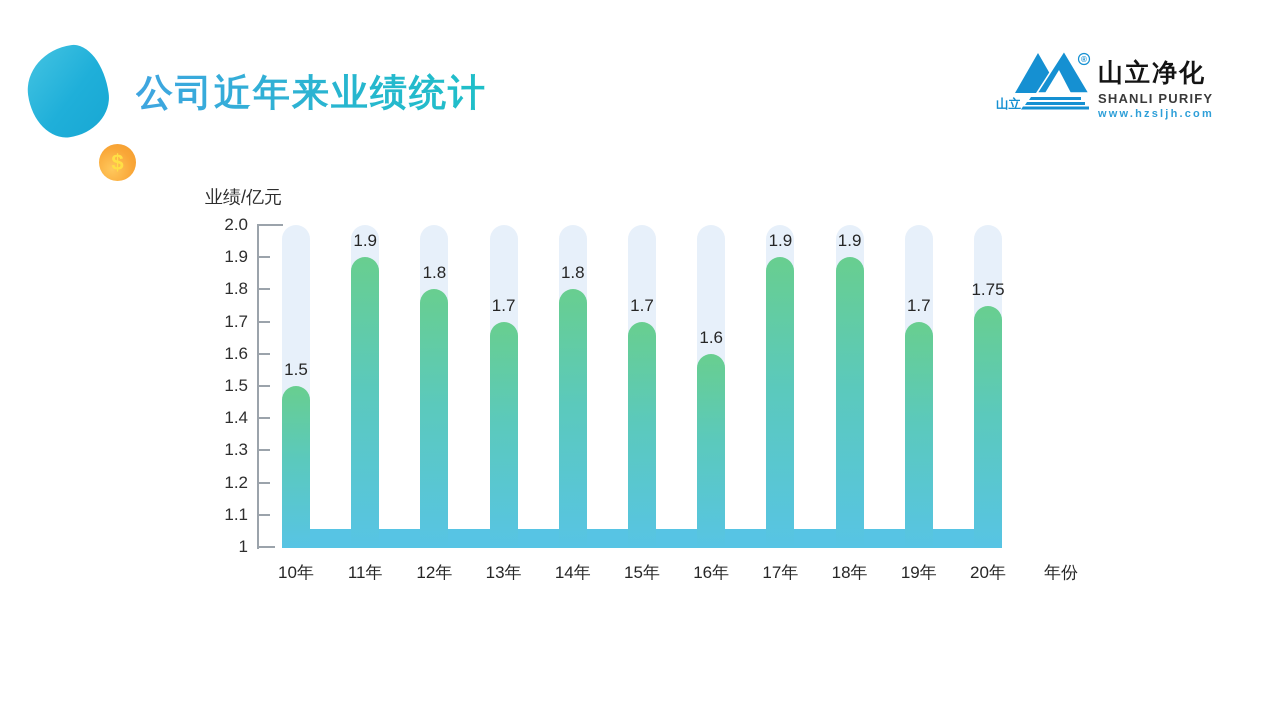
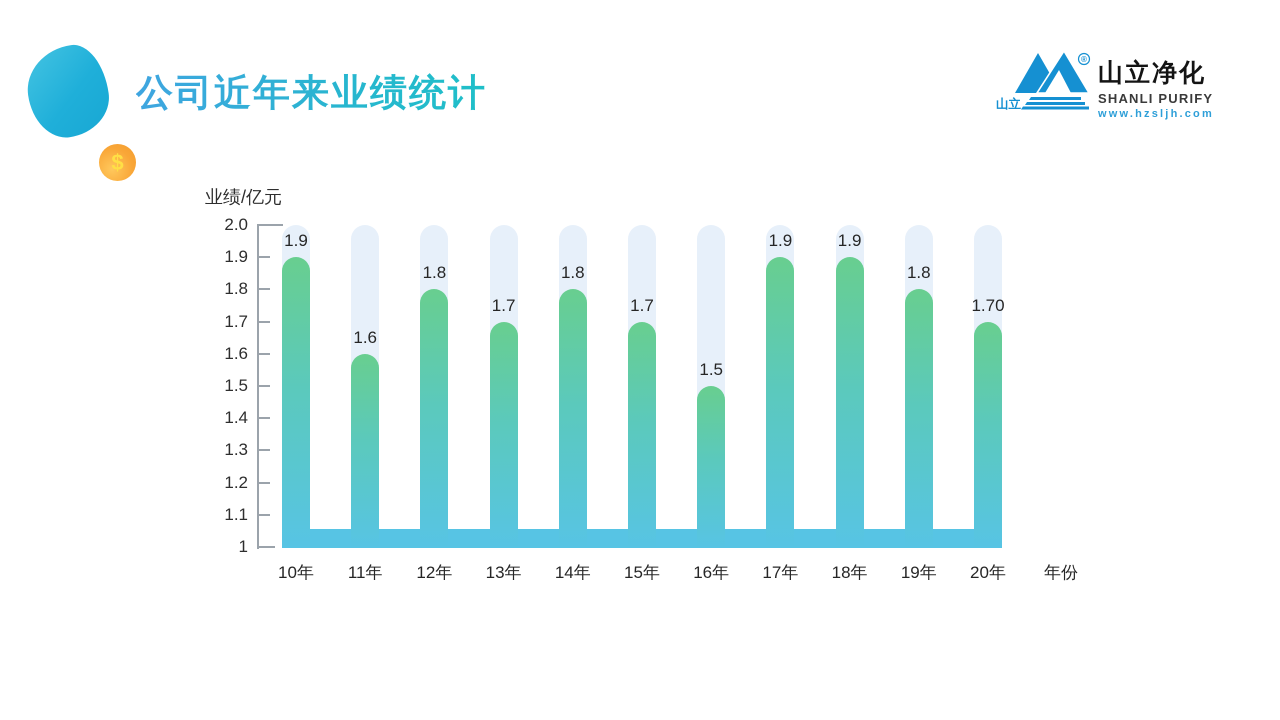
10年: 1.5 -> 1.9
11年: 1.9 -> 1.6
16年: 1.6 -> 1.5
19年: 1.7 -> 1.8
20年: 1.75 -> 1.70
